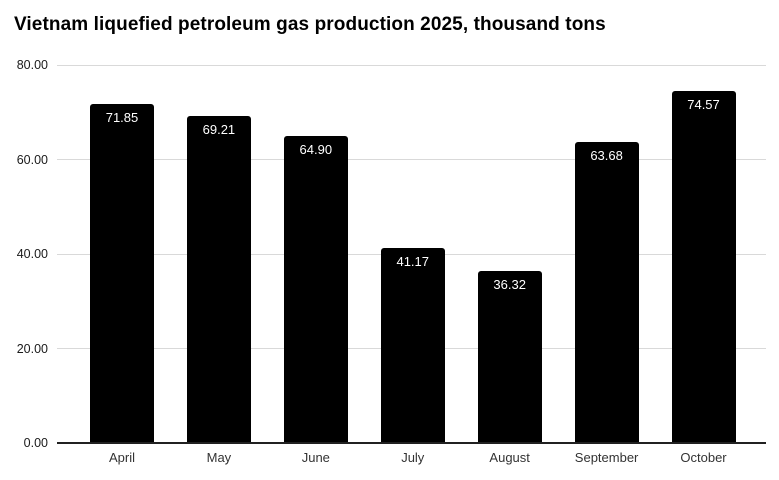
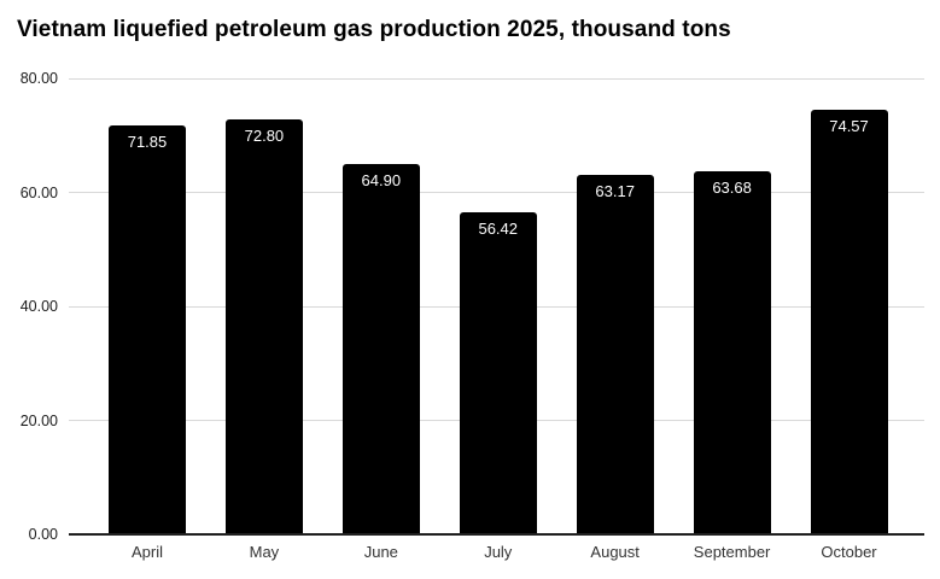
May: 69.21 -> 72.80
July: 41.17 -> 56.42
August: 36.32 -> 63.17
